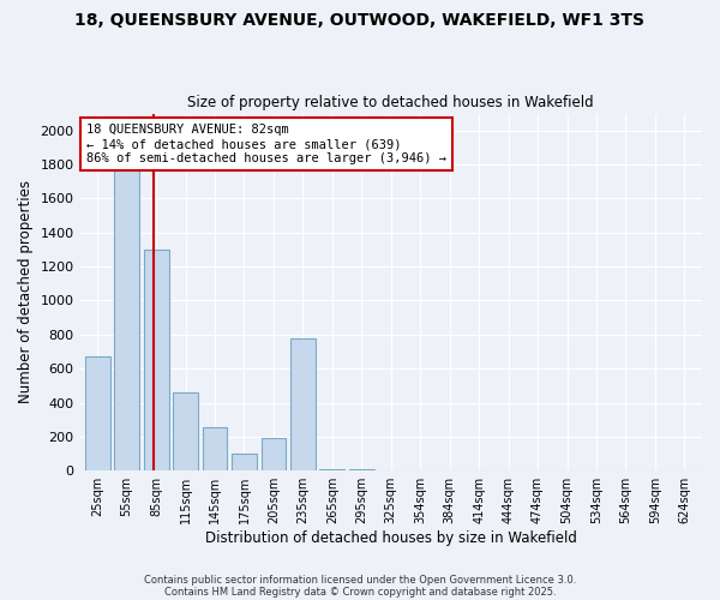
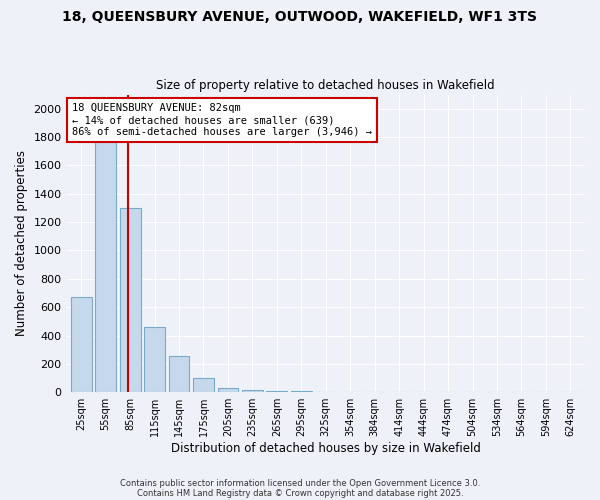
205sqm: 190 -> 30
235sqm: 780 -> 20
